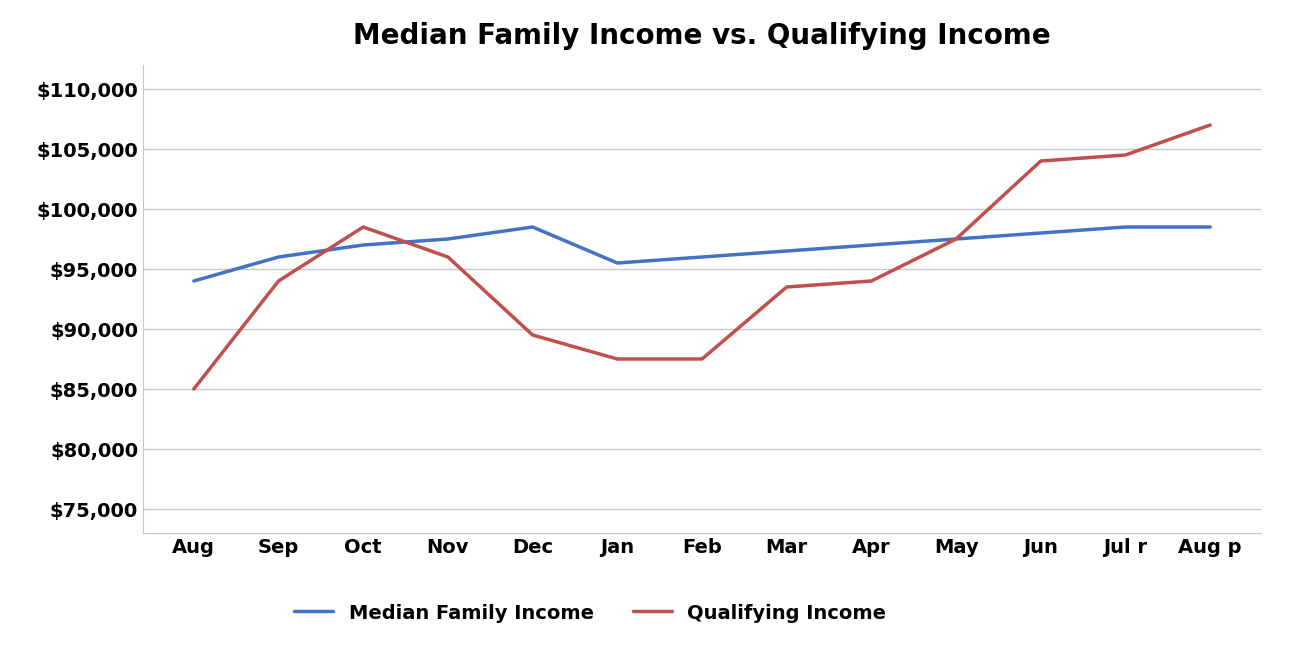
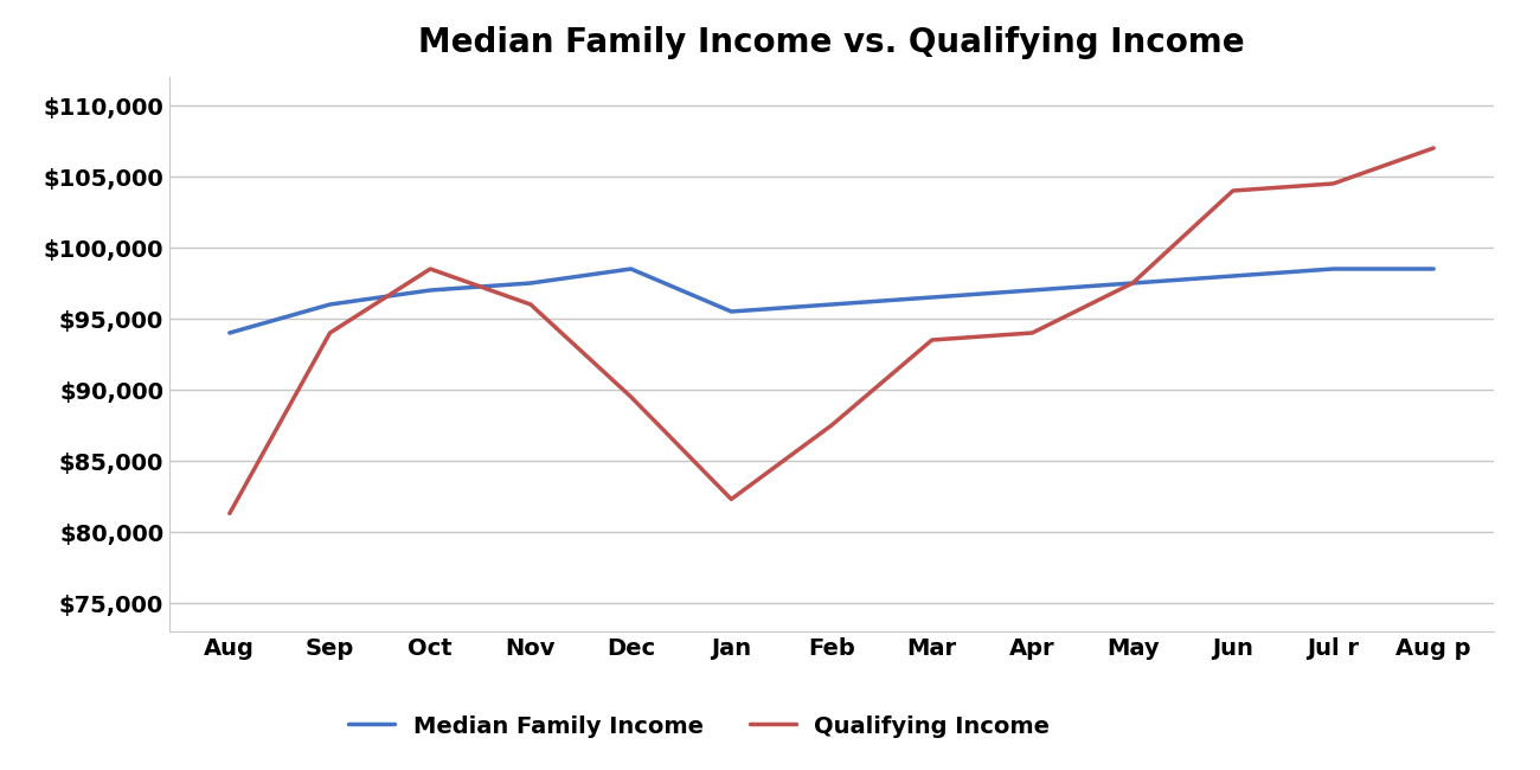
Qualifying Income/Aug: $85,000 -> $81,300
Qualifying Income/Jan: $87,500 -> $82,300
